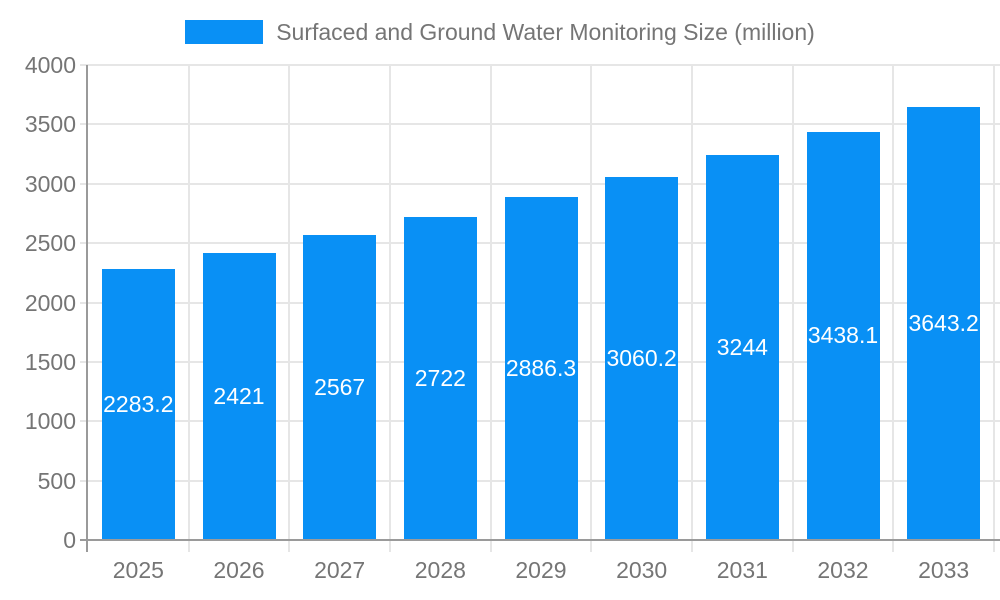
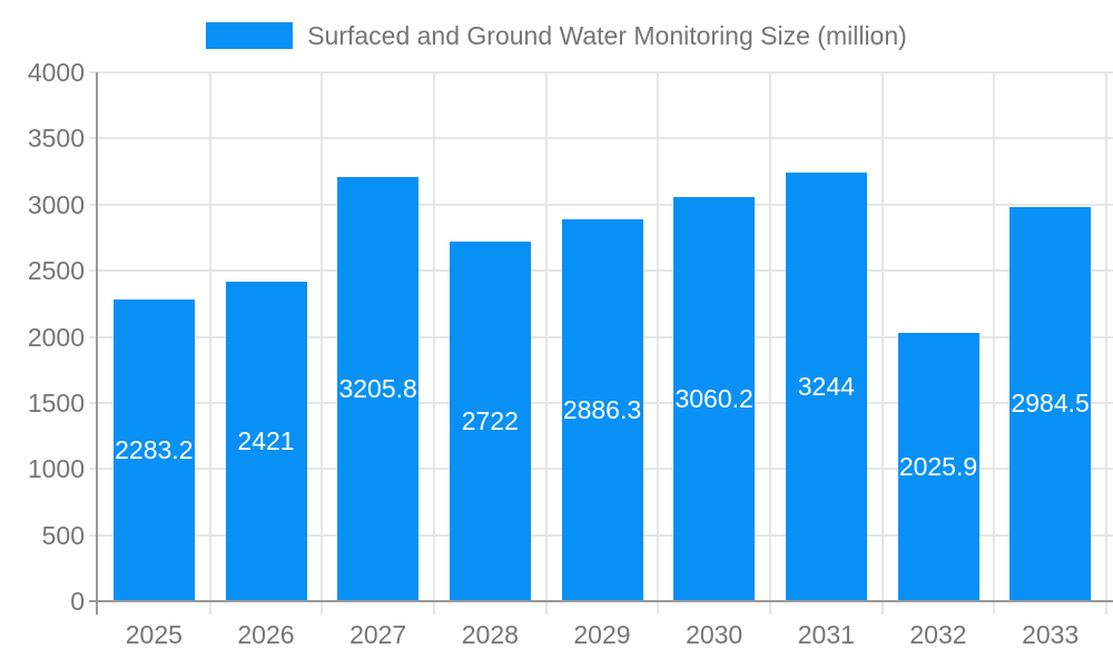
2027: 2567 -> 3205.8
2032: 3438.1 -> 2025.9
2033: 3643.2 -> 2984.5
